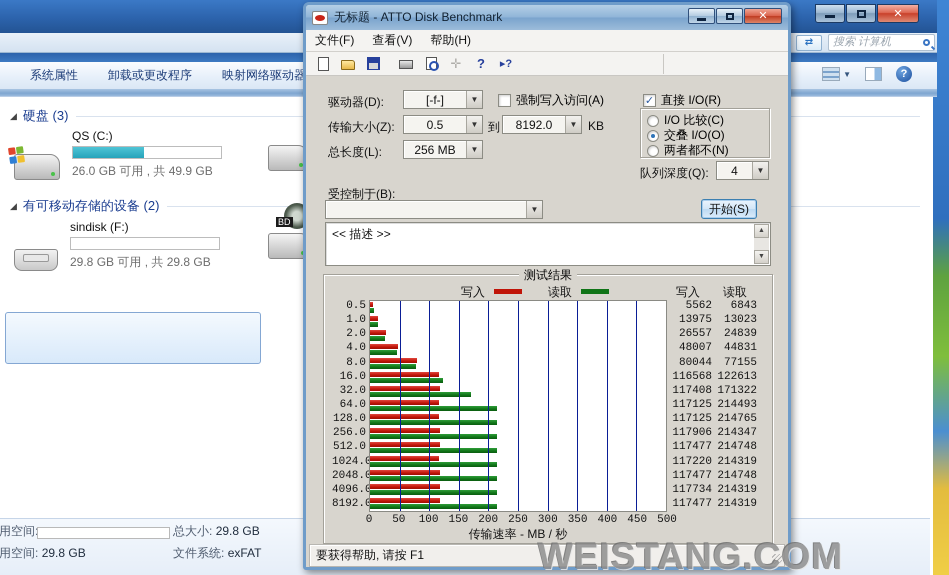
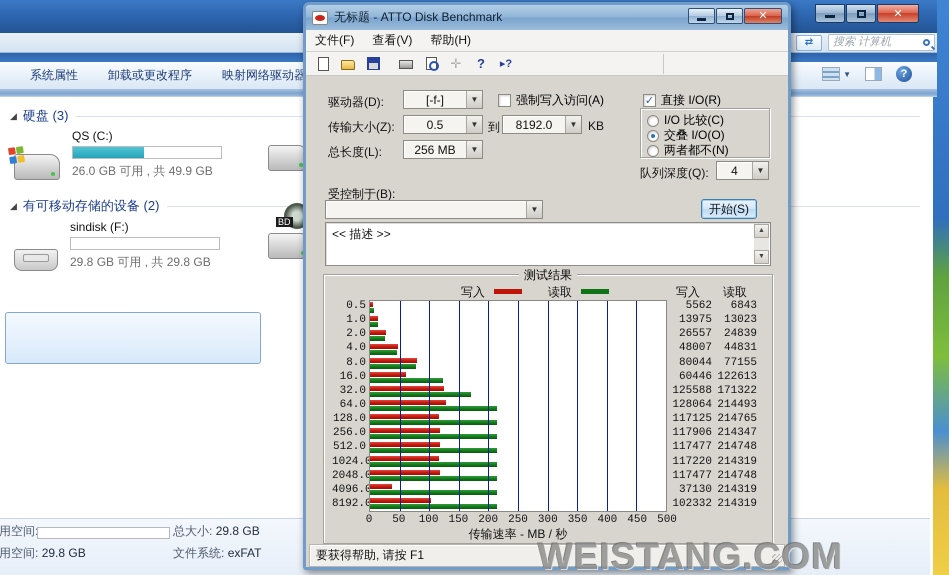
写入/16.0: 116568 -> 60446
写入/32.0: 117408 -> 125588
写入/64.0: 117125 -> 128064
写入/4096.0: 117734 -> 37130
写入/8192.0: 117477 -> 102332
